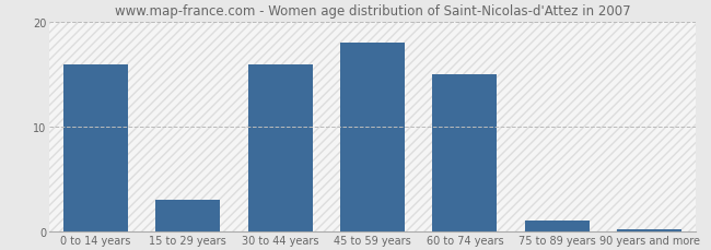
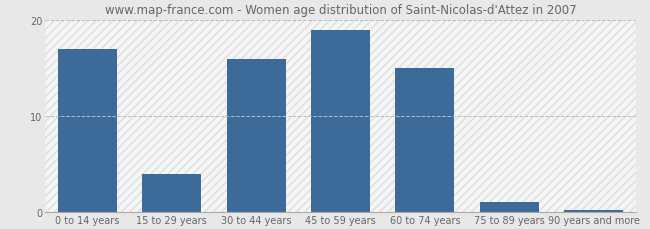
0 to 14 years: 16.0 -> 17.0
15 to 29 years: 3.0 -> 4.0
45 to 59 years: 18.0 -> 19.0
